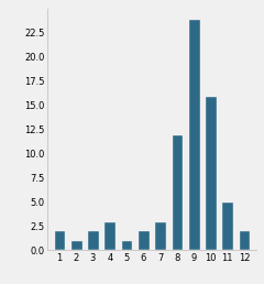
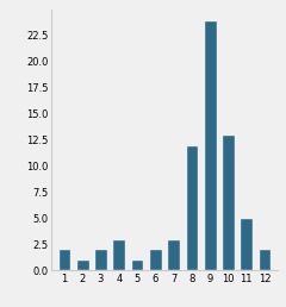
10: 16 -> 13
